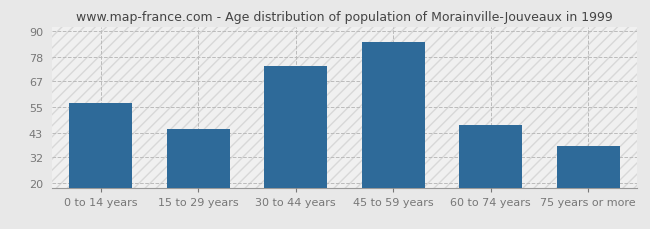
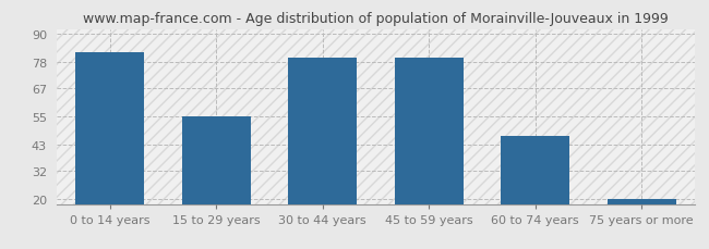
0 to 14 years: 57 -> 82
15 to 29 years: 45 -> 55
30 to 44 years: 74 -> 80
45 to 59 years: 85 -> 80
75 years or more: 37 -> 20
